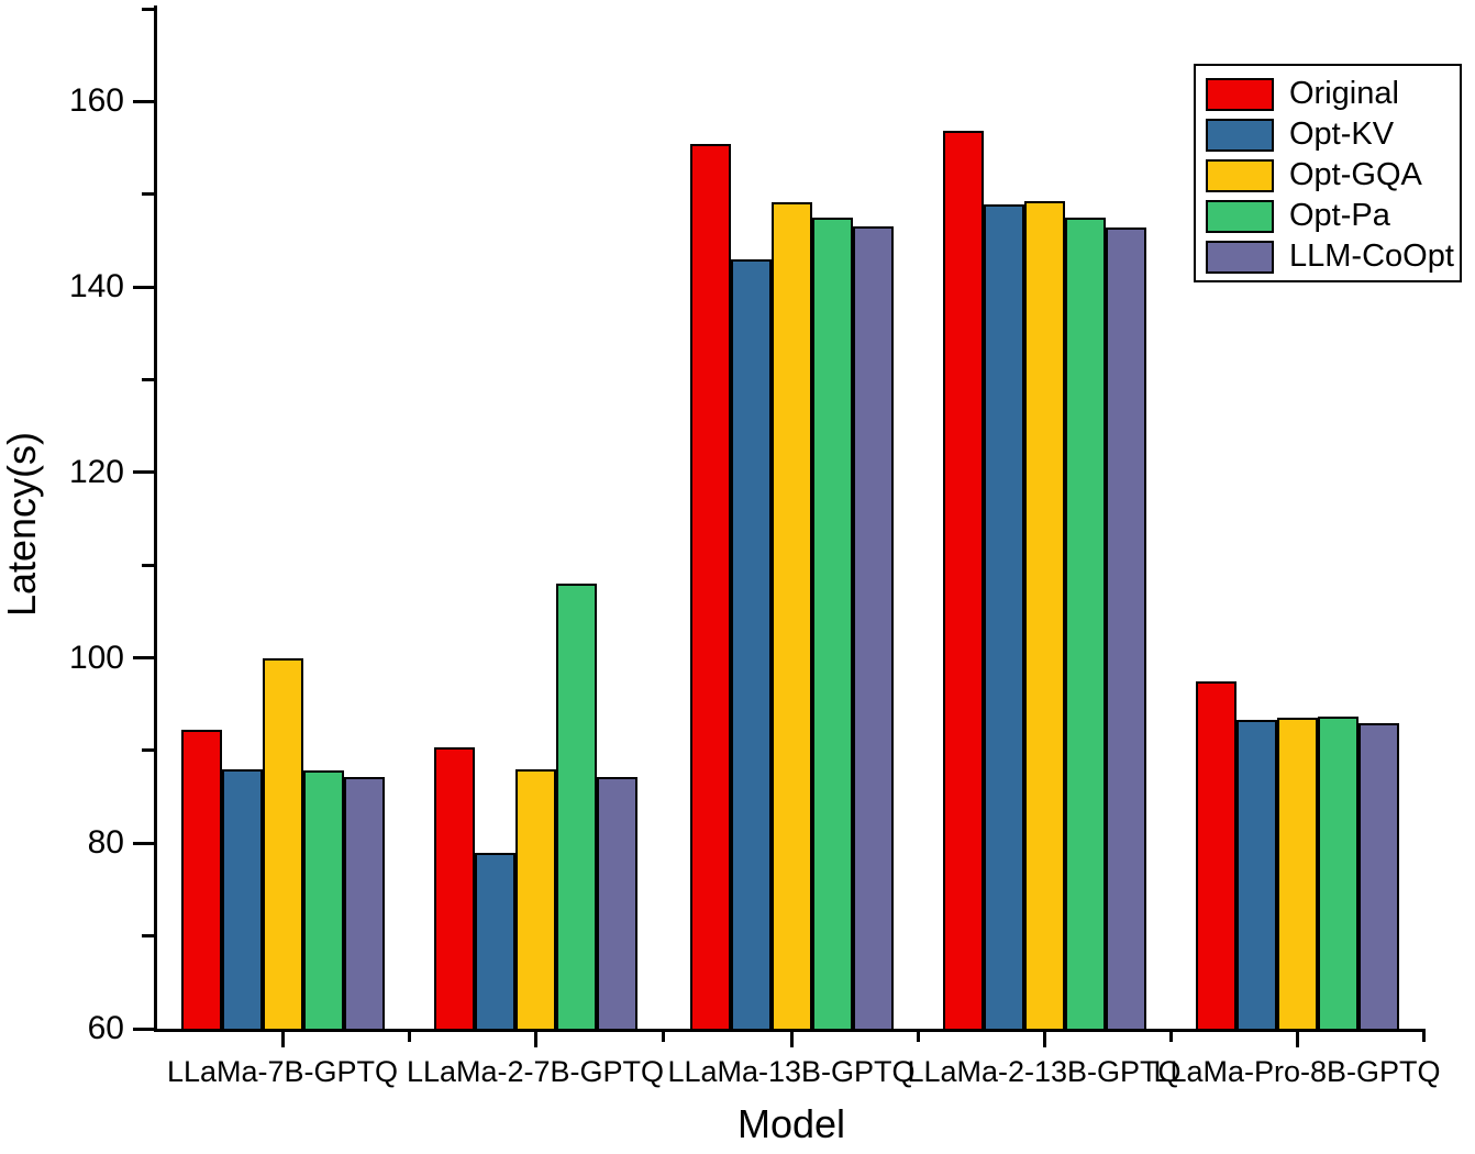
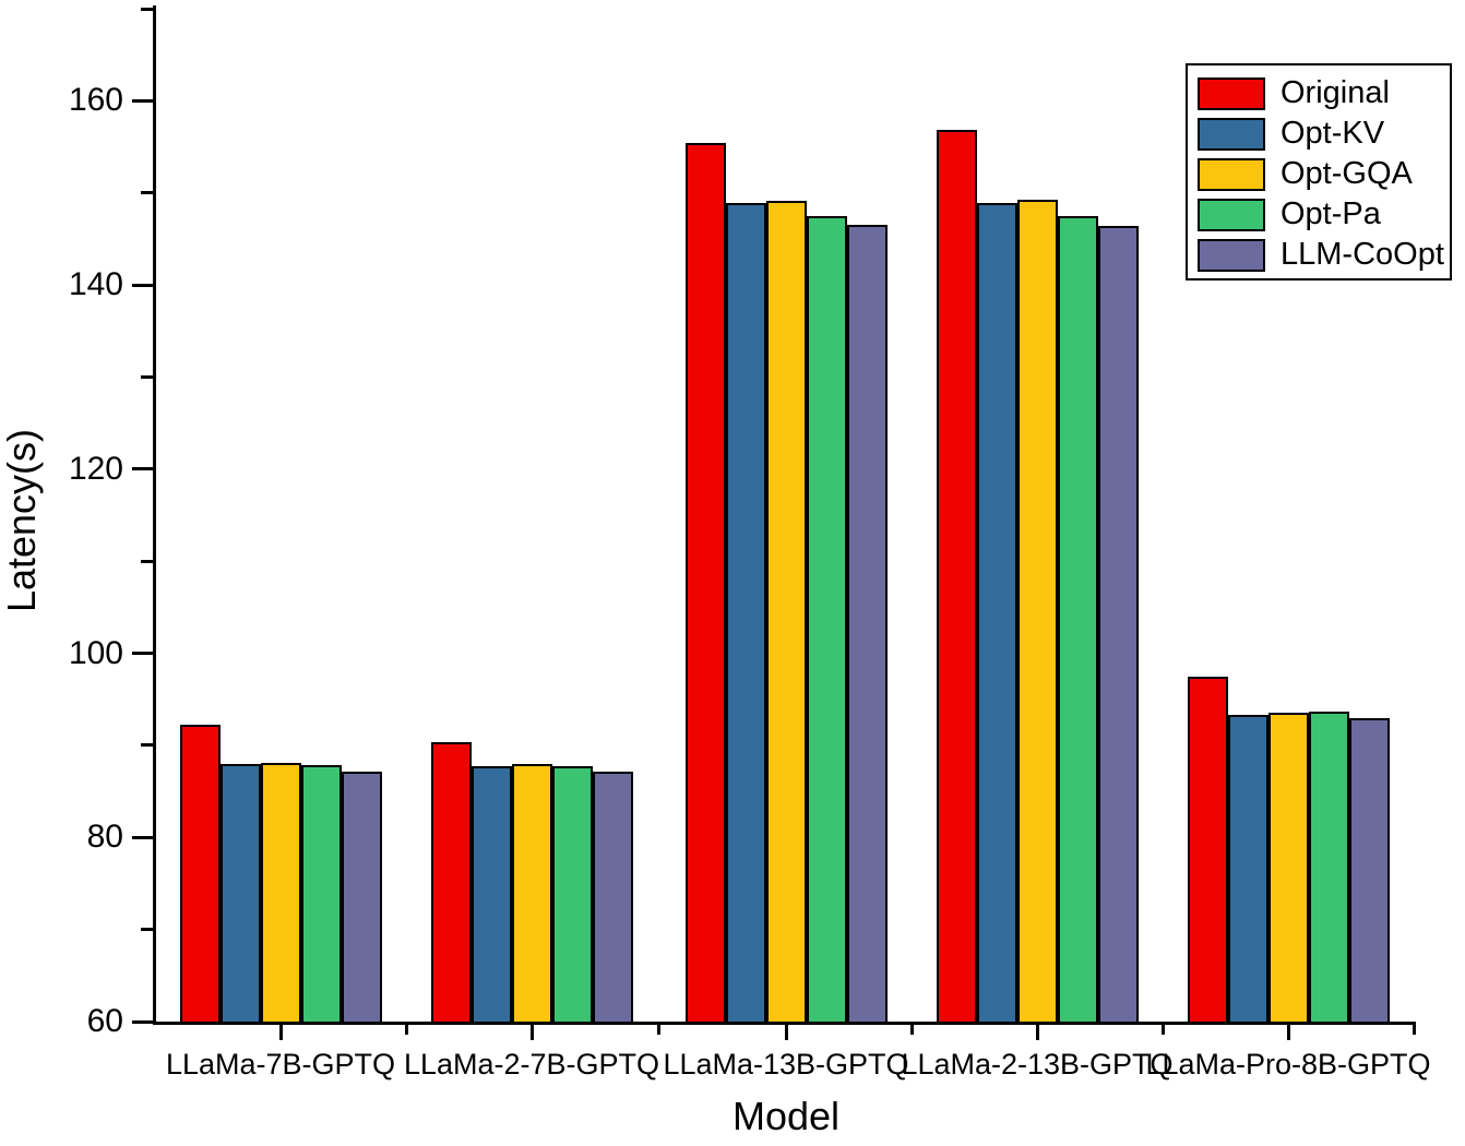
Opt-GQA/LLaMa-7B-GPTQ: 100 -> 88
Opt-KV/LLaMa-2-7B-GPTQ: 79 -> 88
Opt-Pa/LLaMa-2-7B-GPTQ: 108 -> 88
Opt-KV/LLaMa-13B-GPTQ: 143 -> 149
